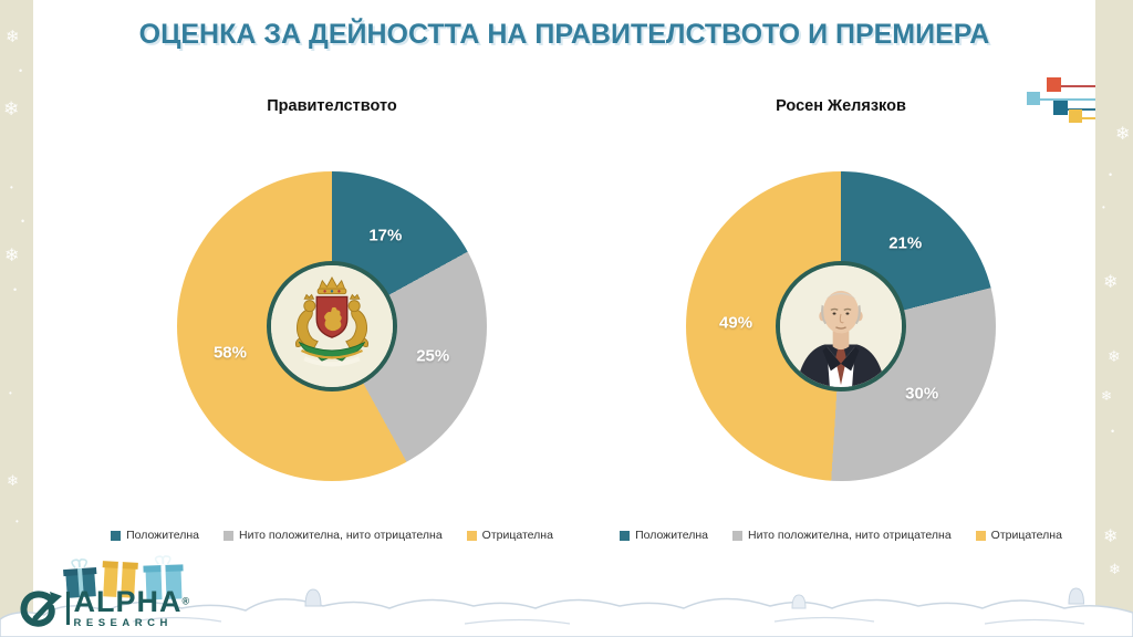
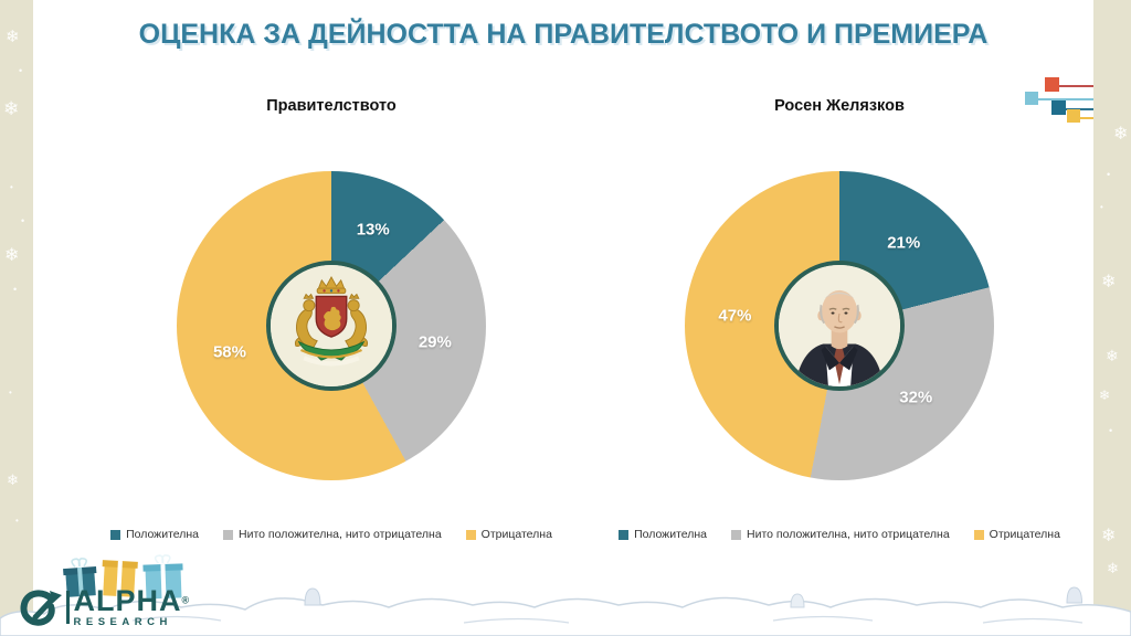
Правителството/Положителна: 17% -> 13%
Правителството/Нито положителна, нито отрицателна: 25% -> 29%
Росен Желязков/Нито положителна, нито отрицателна: 30% -> 32%
Росен Желязков/Отрицателна: 49% -> 47%
